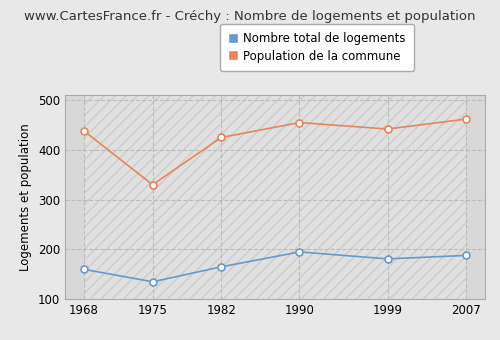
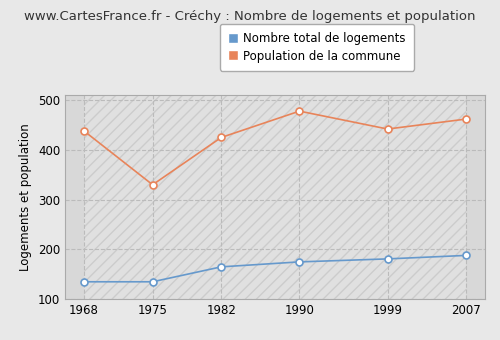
Nombre total de logements/1968: 160 -> 135
Nombre total de logements/1990: 195 -> 175
Population de la commune/1990: 455 -> 478
